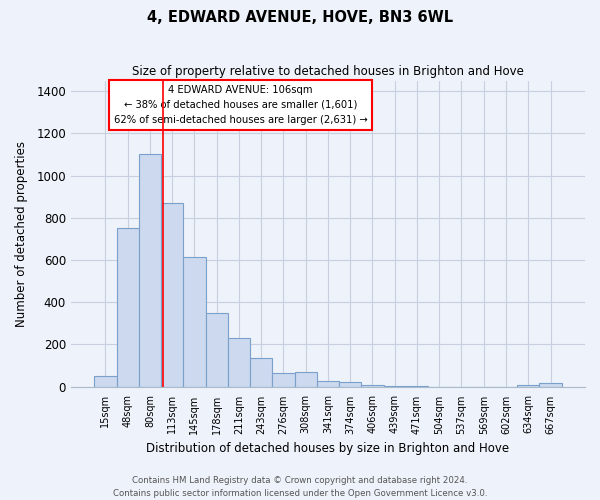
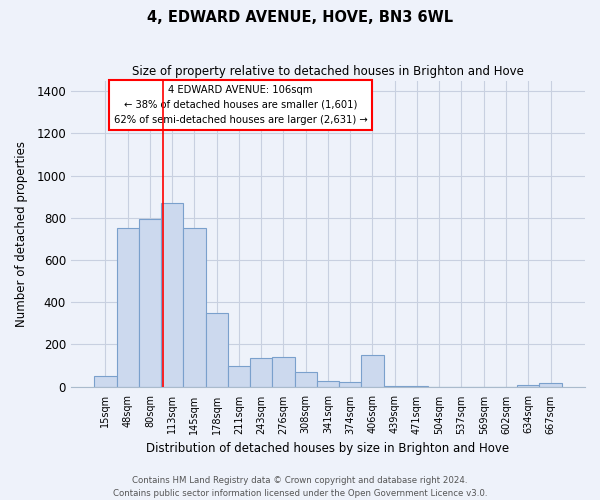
80sqm: 1100 -> 795
145sqm: 615 -> 750
211sqm: 230 -> 100
276sqm: 65 -> 140
406sqm: 10 -> 150
